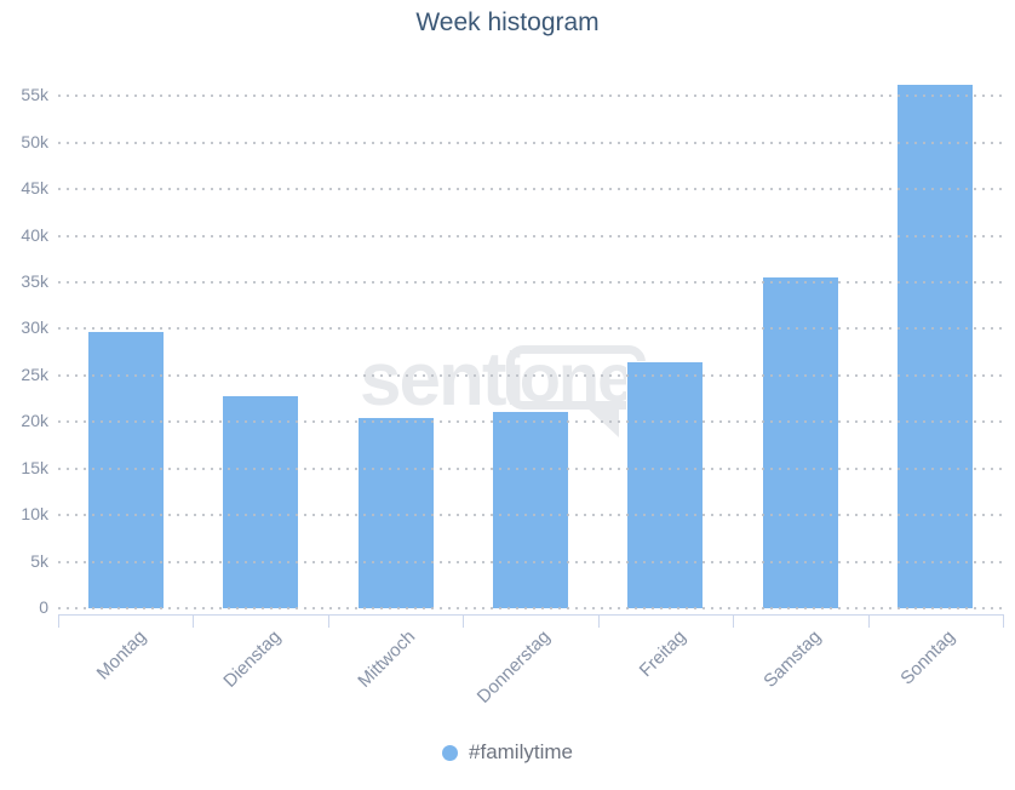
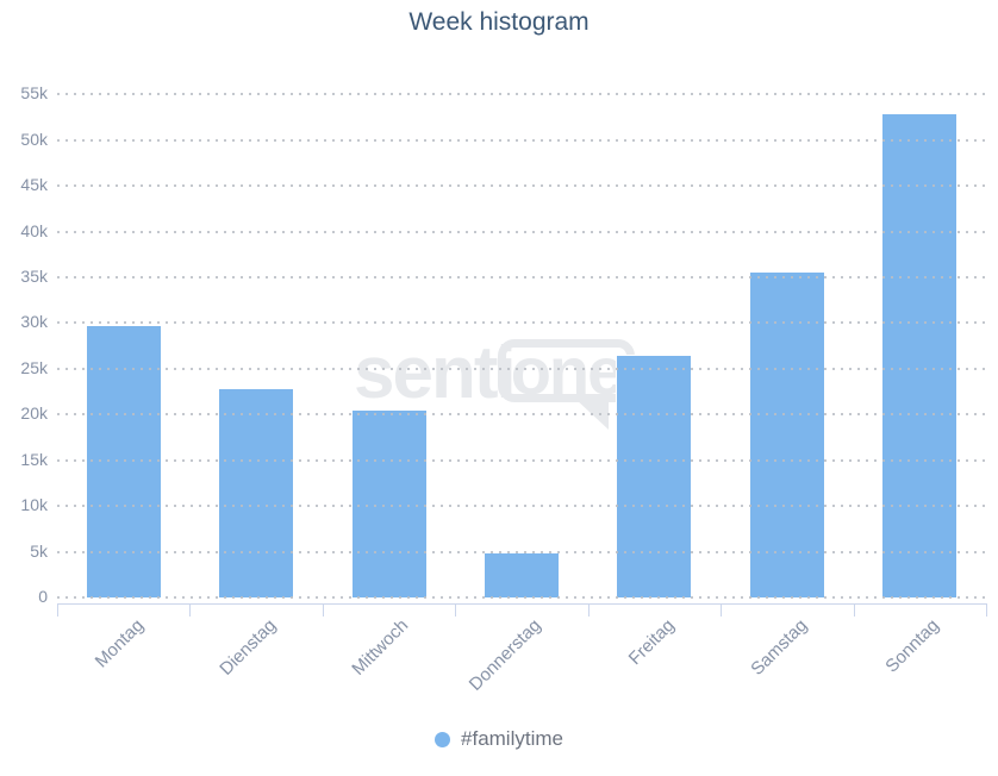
Donnerstag: 21k -> 5k
Sonntag: 56k -> 53k
